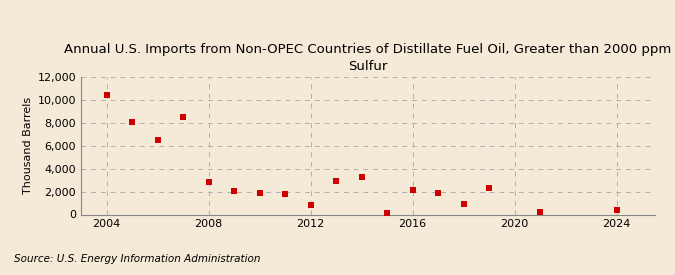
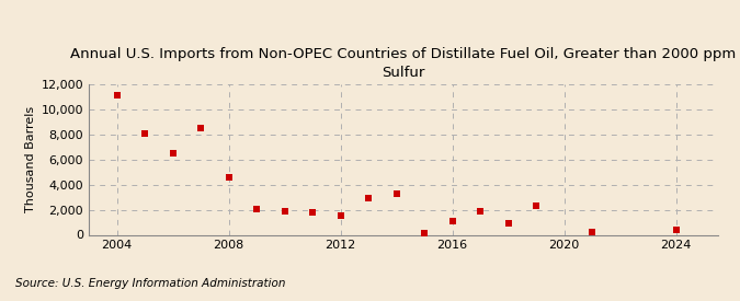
2004: 10,400 -> 11,100
2008: 2,800 -> 4,600
2012: 800 -> 1,600
2016: 2,100 -> 1,000
